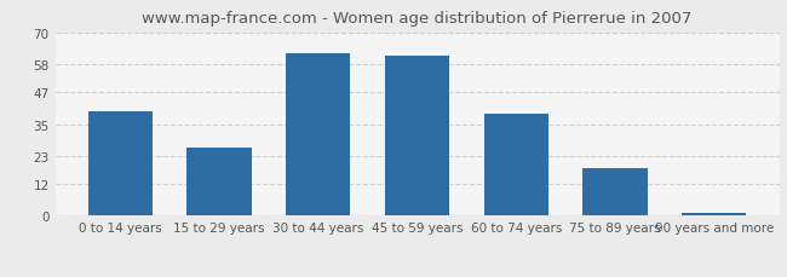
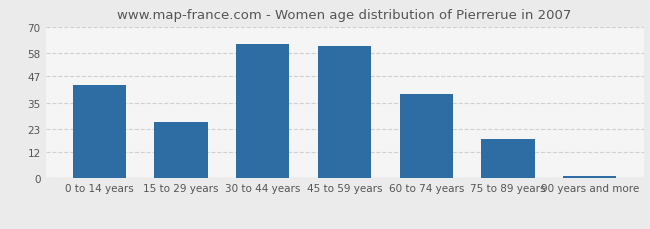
0 to 14 years: 40 -> 43
